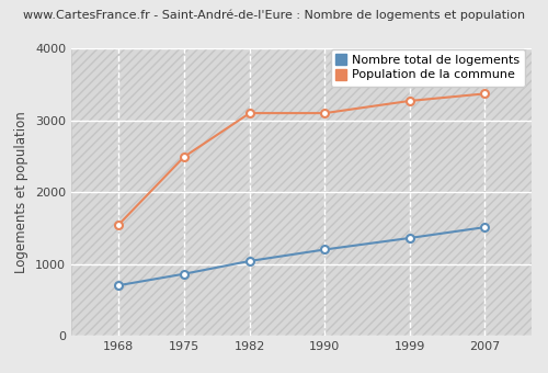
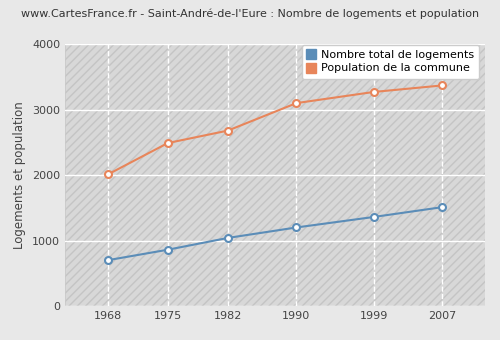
Population de la commune/1968: 1540 -> 2010
Population de la commune/1982: 3100 -> 2680
